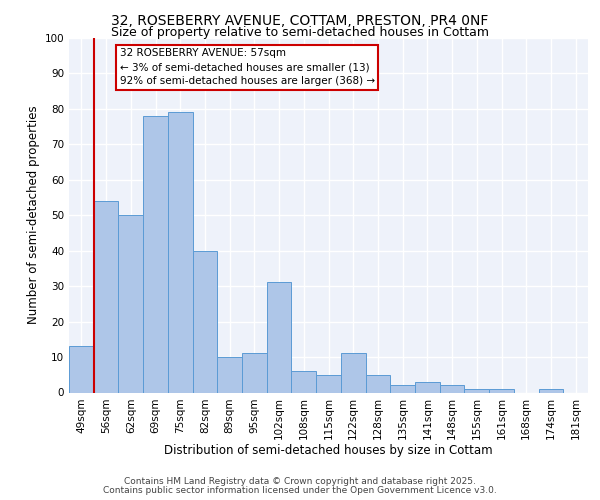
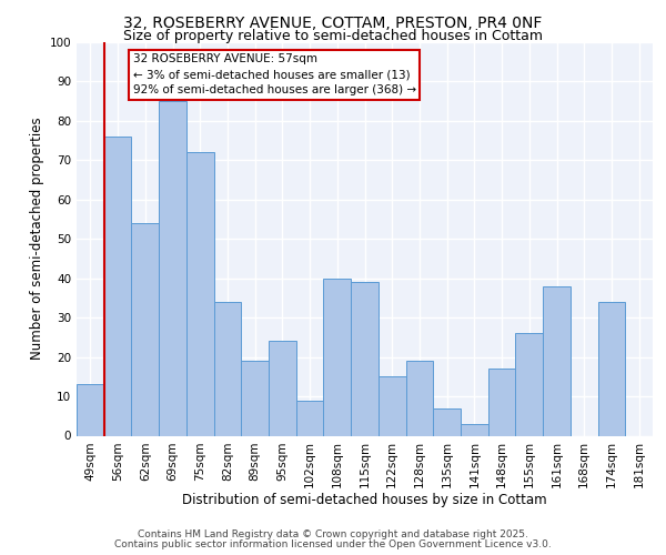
56sqm: 54 -> 76
62sqm: 50 -> 54
69sqm: 78 -> 85
75sqm: 79 -> 72
82sqm: 40 -> 34
89sqm: 10 -> 19
95sqm: 11 -> 24
102sqm: 31 -> 9
108sqm: 6 -> 40
115sqm: 5 -> 39
122sqm: 11 -> 15
128sqm: 5 -> 19
135sqm: 2 -> 7
148sqm: 2 -> 17
155sqm: 1 -> 26
161sqm: 1 -> 38
174sqm: 1 -> 34
